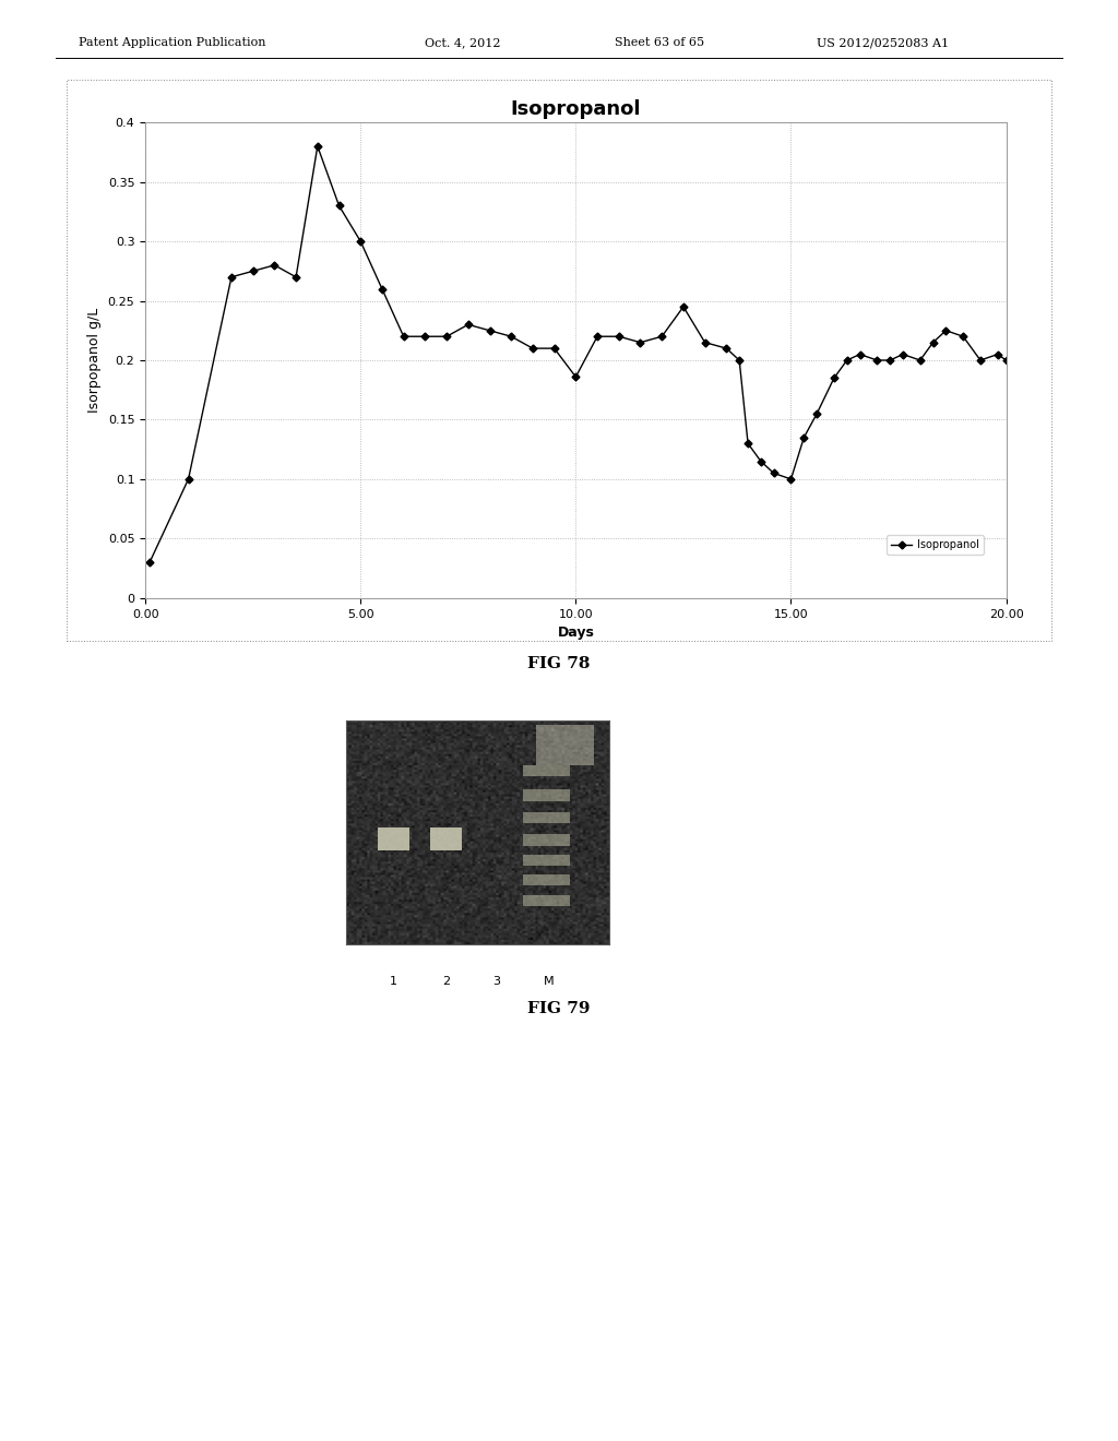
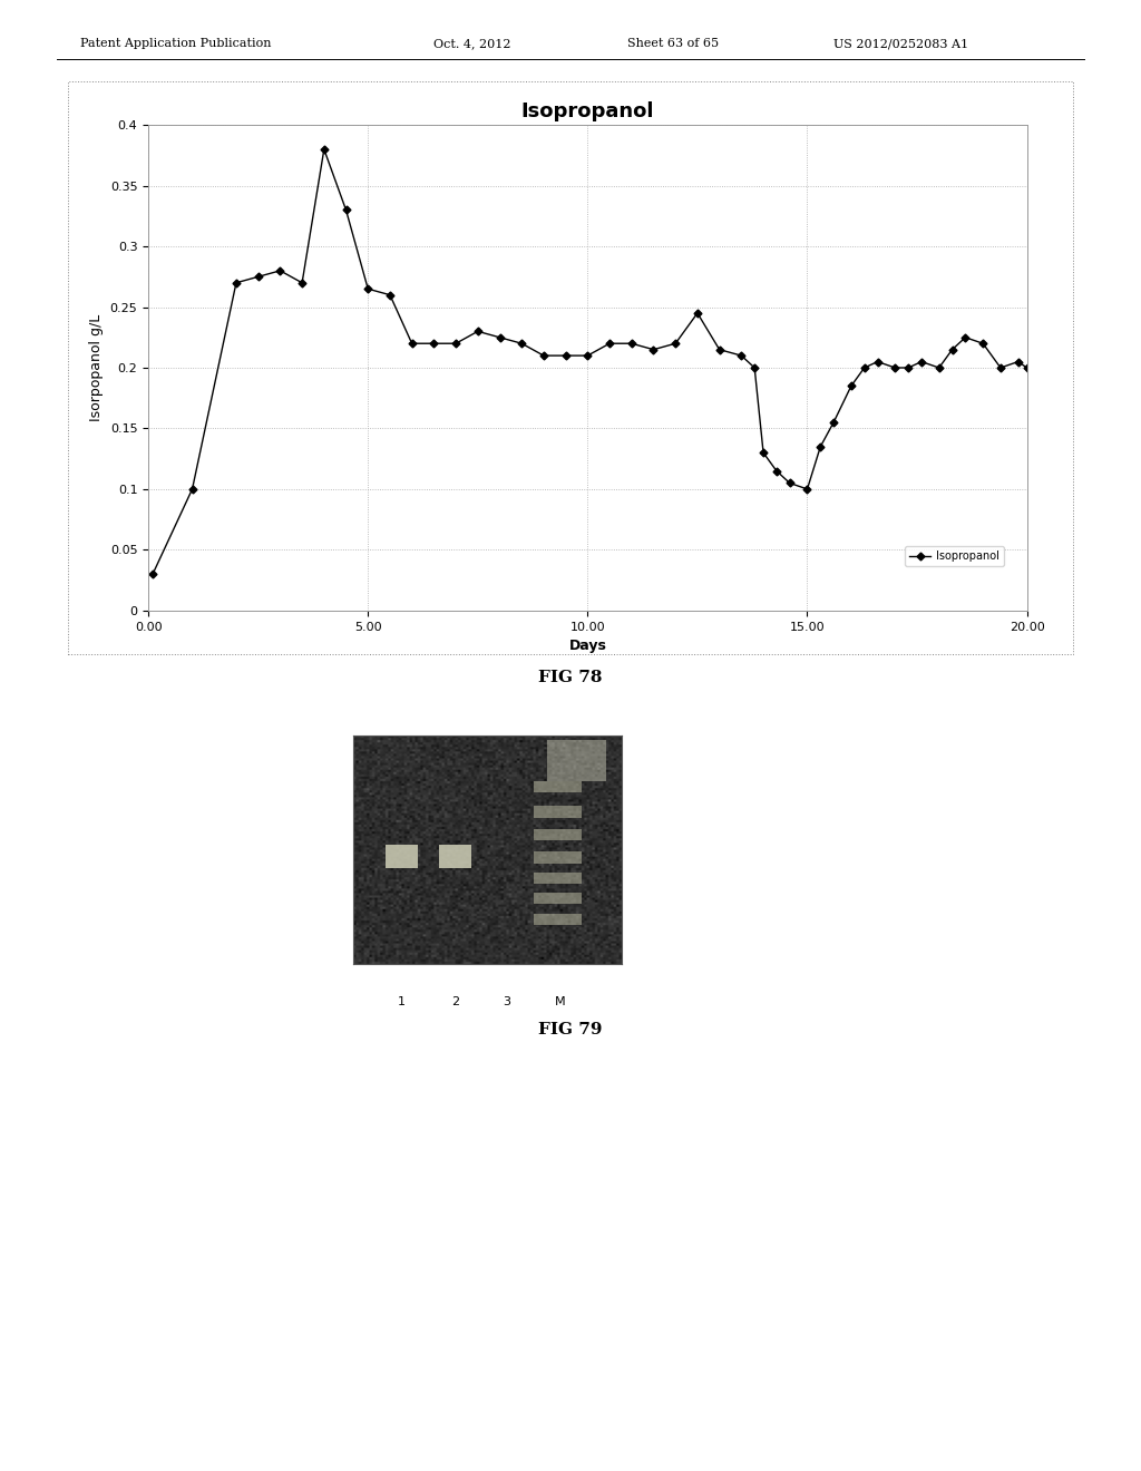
5.00: 0.300 -> 0.265
10.00: 0.186 -> 0.210
